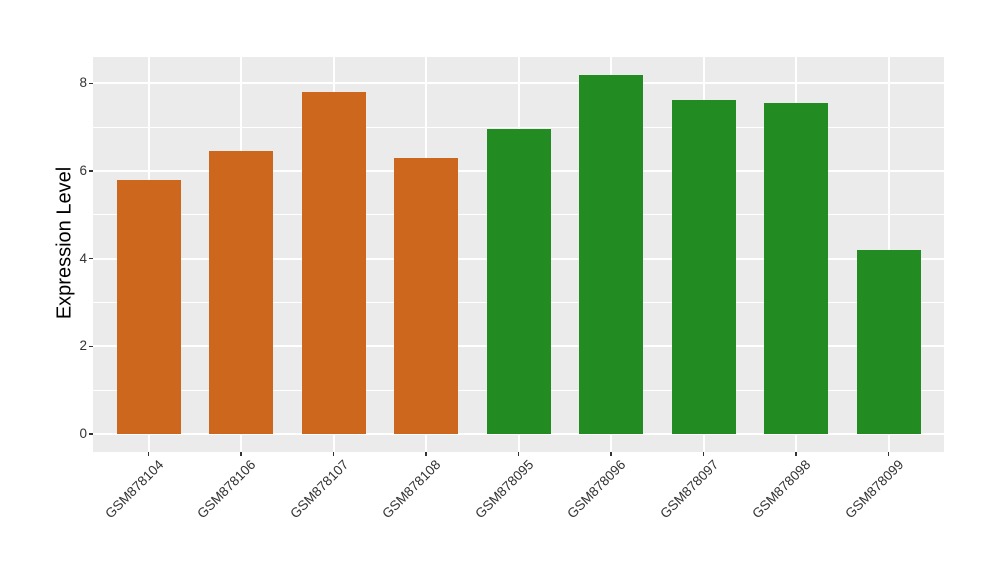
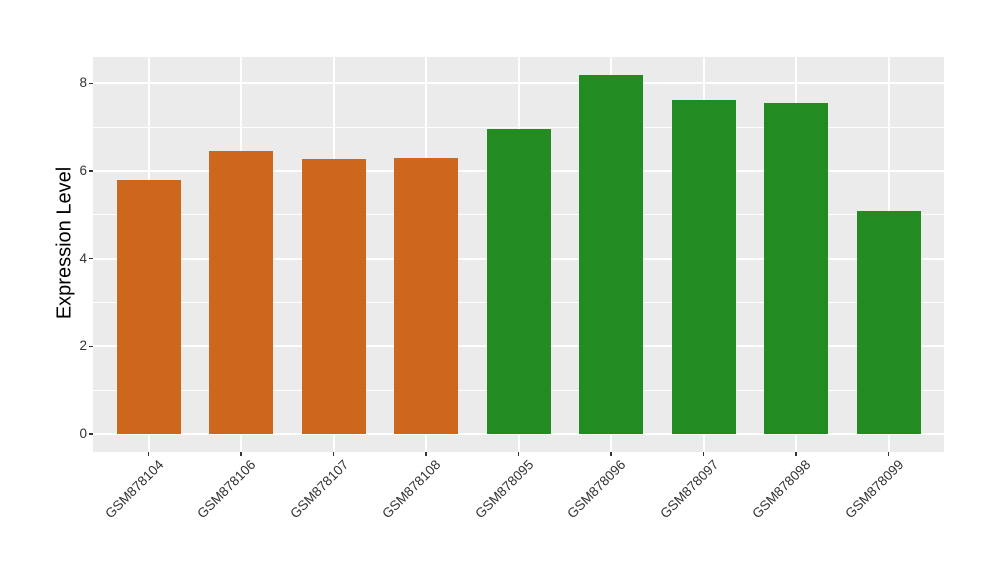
GSM878107: 7.8 -> 6.3
GSM878099: 4.2 -> 5.1
